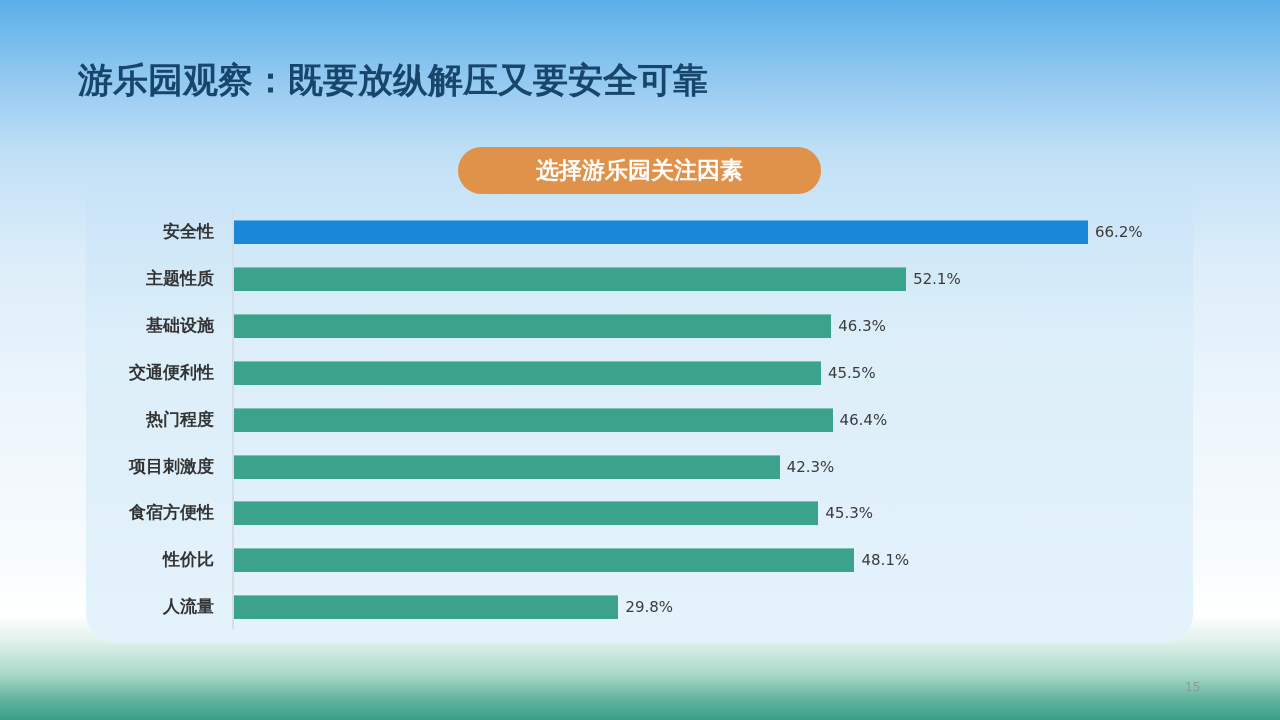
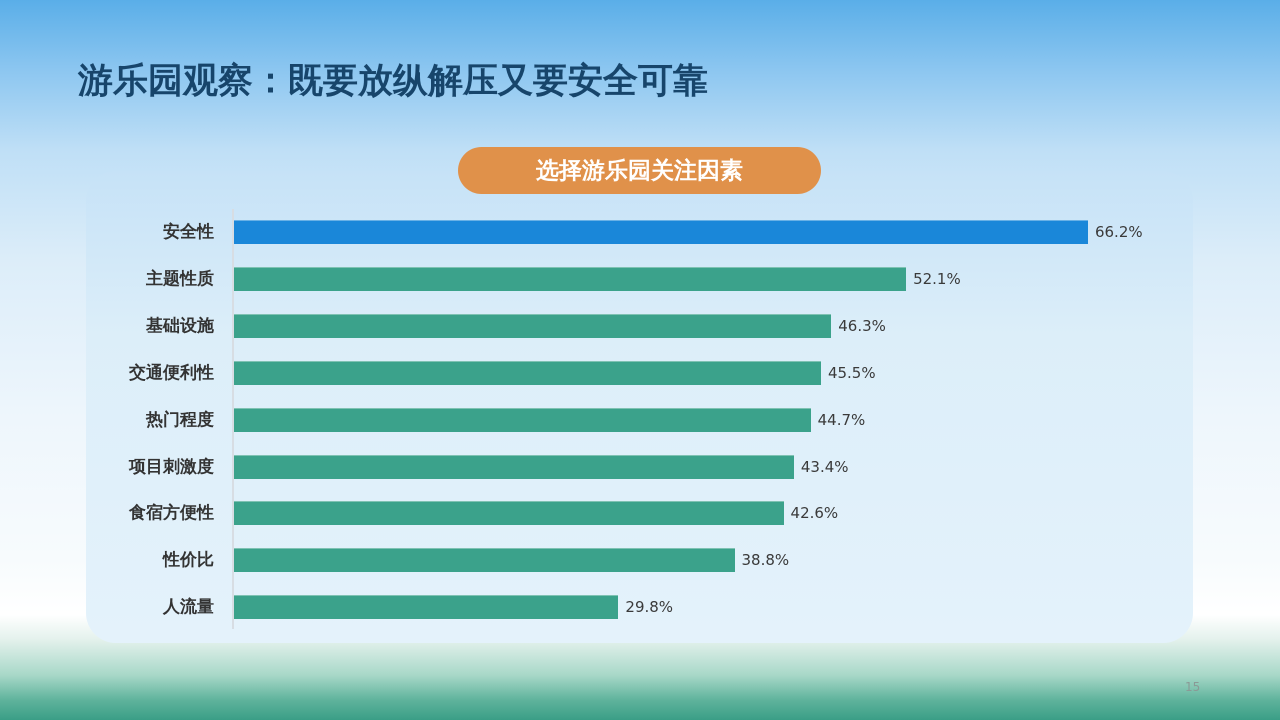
热门程度: 46.4% -> 44.7%
项目刺激度: 42.3% -> 43.4%
食宿方便性: 45.3% -> 42.6%
性价比: 48.1% -> 38.8%
